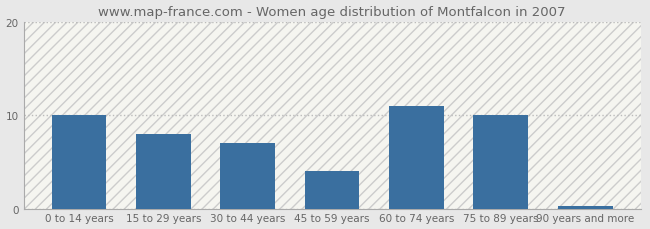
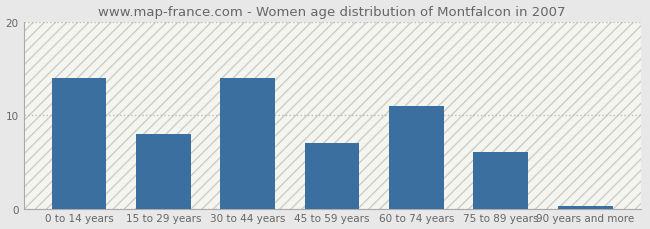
0 to 14 years: 10.0 -> 14.0
30 to 44 years: 7.0 -> 14.0
45 to 59 years: 4.0 -> 7.0
75 to 89 years: 10.0 -> 6.0
